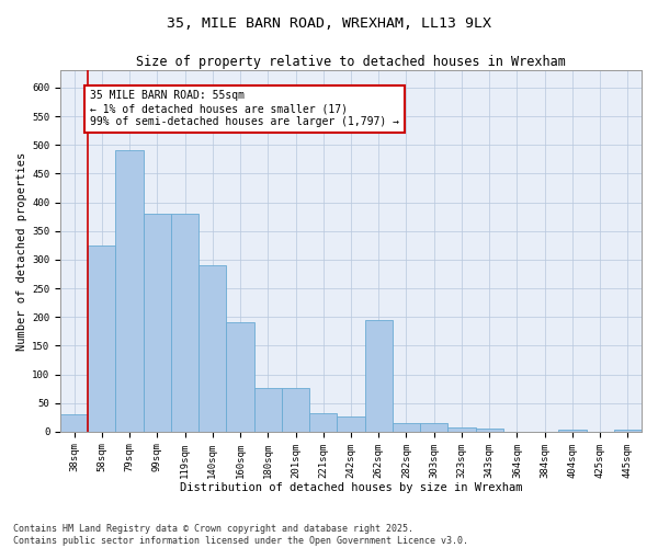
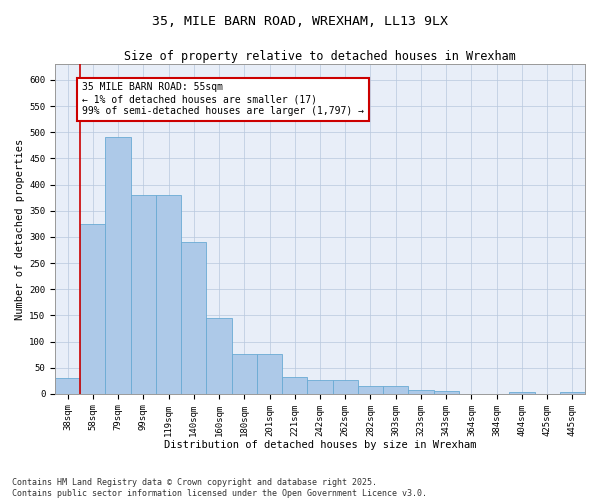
160sqm: 190 -> 145
262sqm: 194 -> 27
